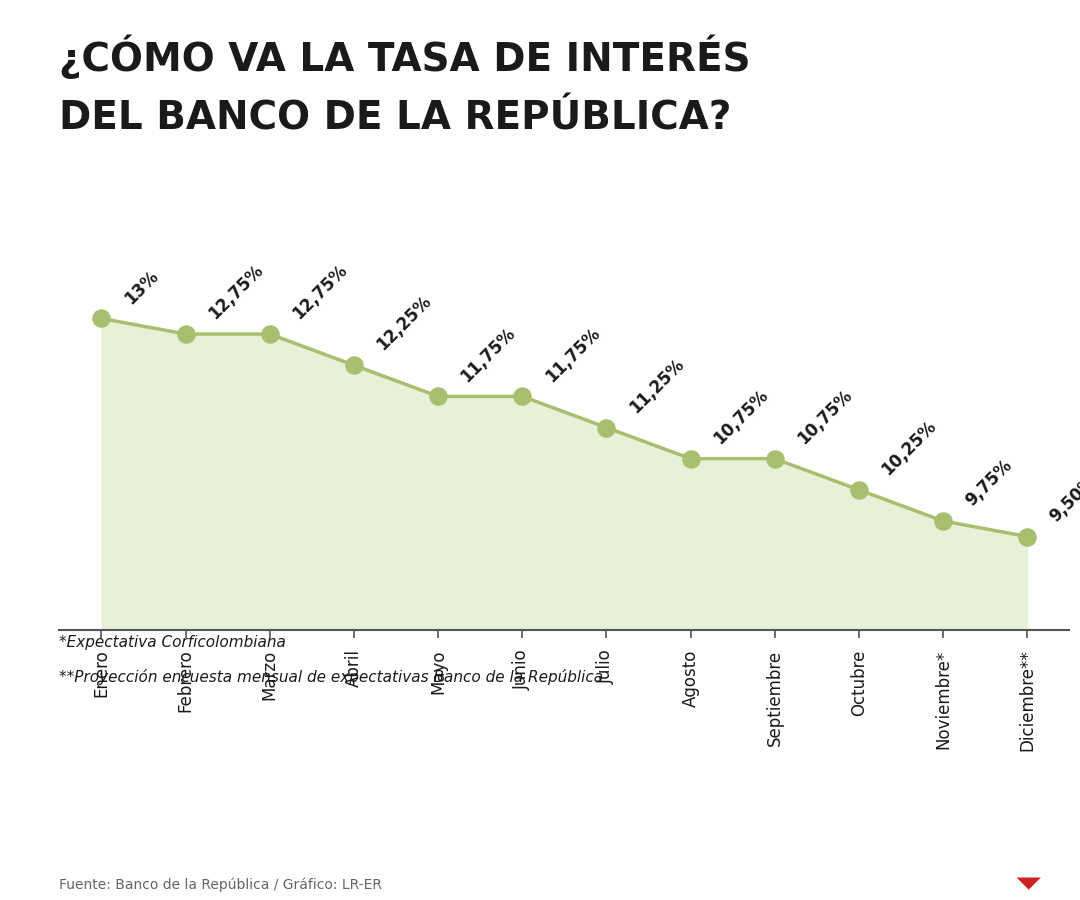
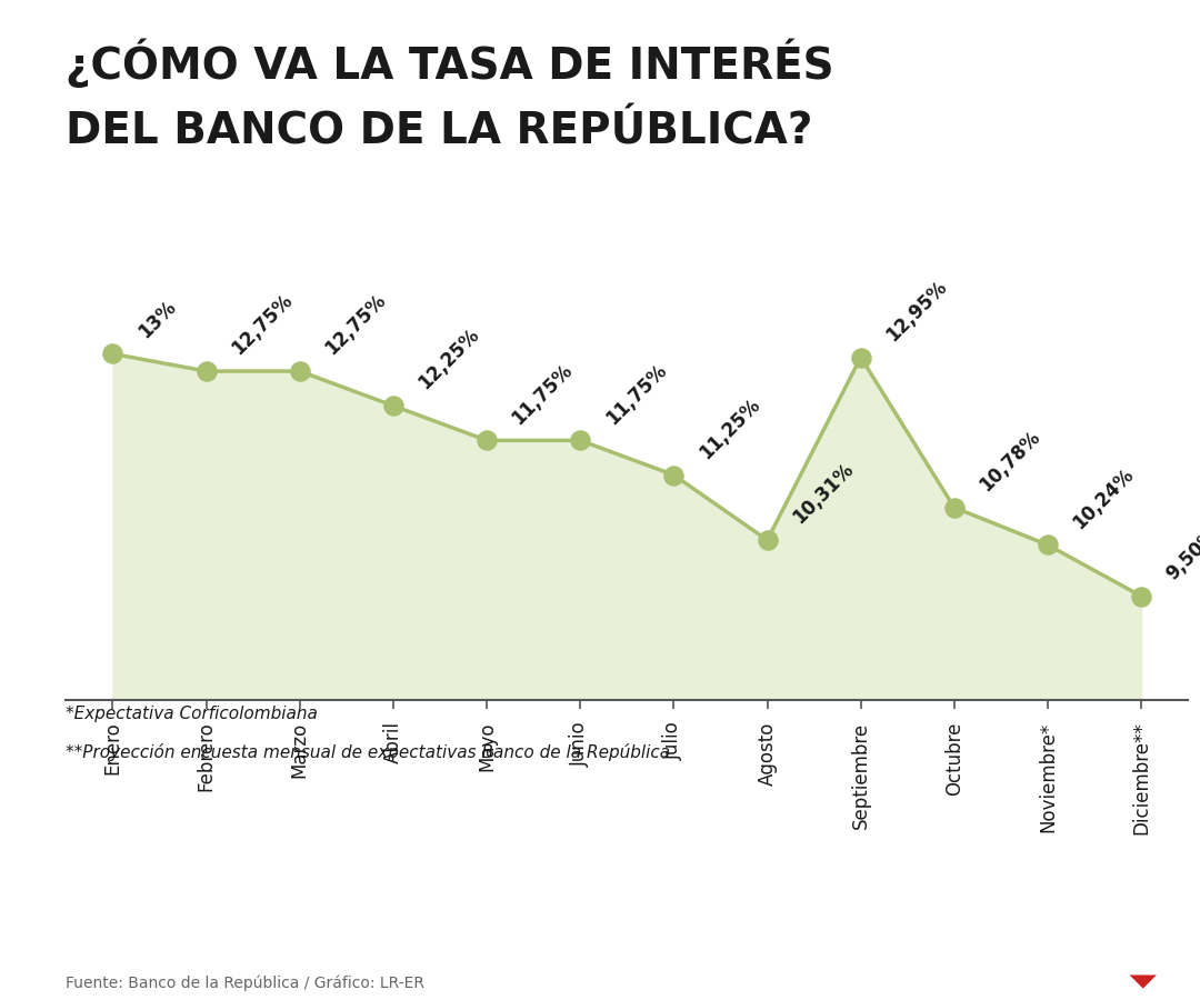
Agosto: 10,75% -> 10,31%
Septiembre: 10,75% -> 12,95%
Octubre: 10,25% -> 10,78%
Noviembre*: 9,75% -> 10,24%
